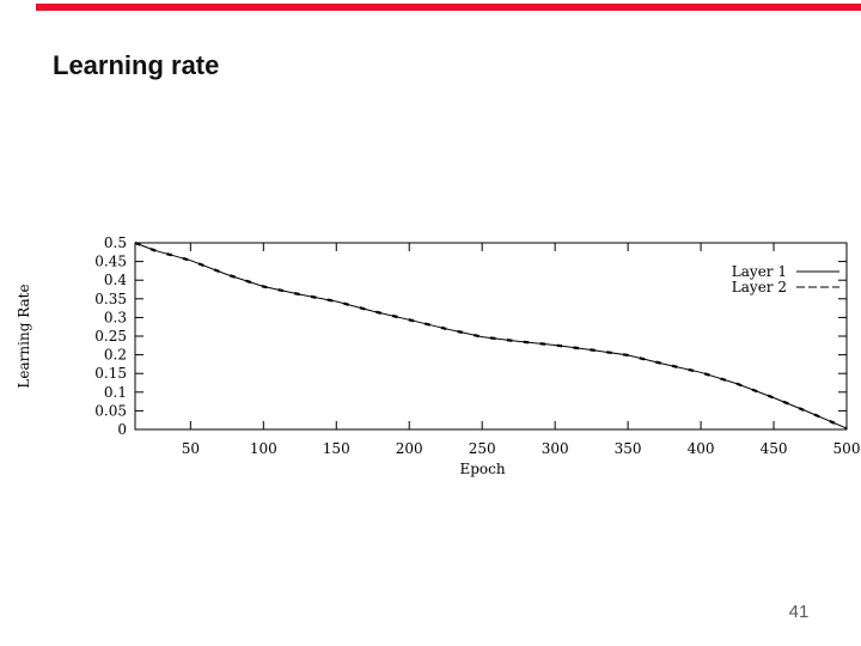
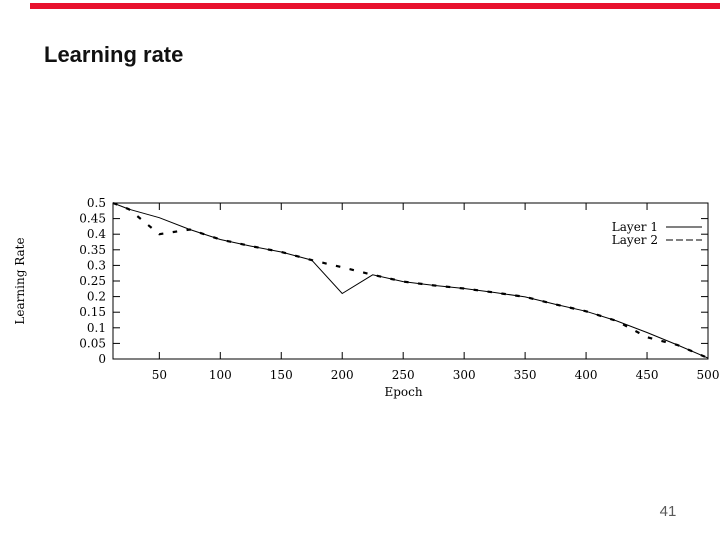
Layer 2/50: 0.45 -> 0.40
Layer 1/200: 0.29 -> 0.21
Layer 2/450: 0.09 -> 0.07
